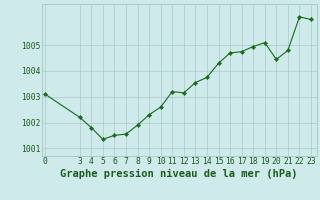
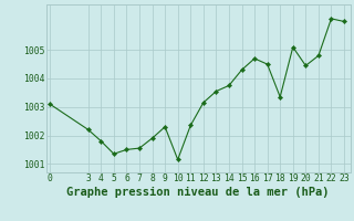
10: 1002.60 -> 1001.15
11: 1003.20 -> 1002.35
17: 1004.75 -> 1004.50
18: 1004.95 -> 1003.35
